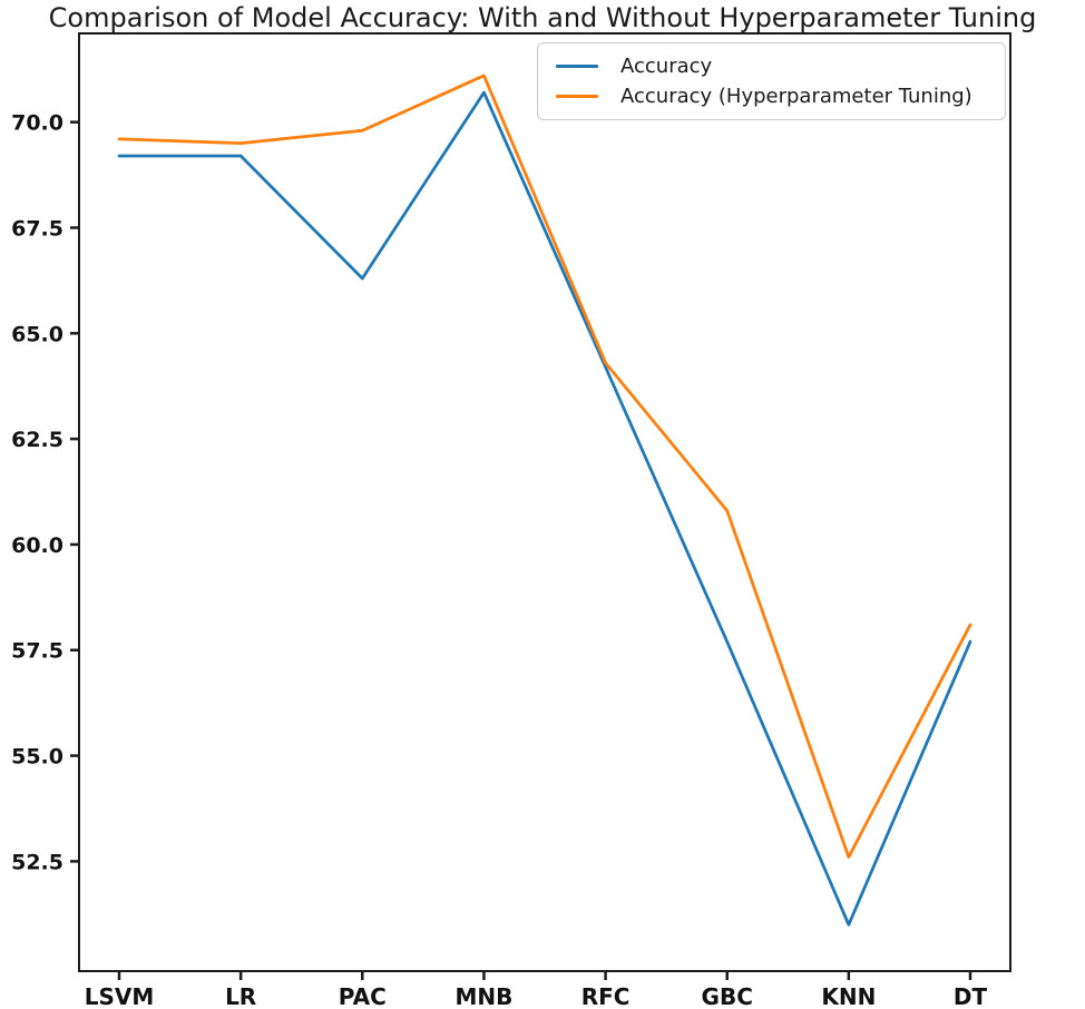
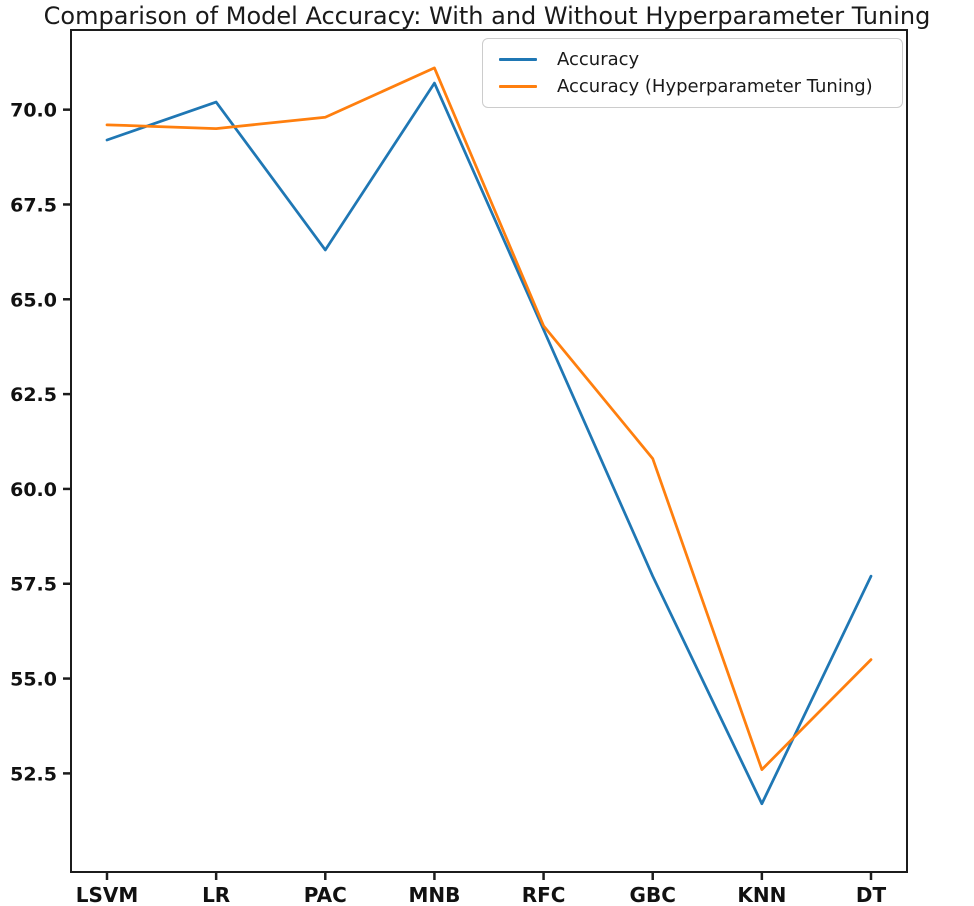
Accuracy/LR: 69.2 -> 70.2
Accuracy/KNN: 51.0 -> 51.7
Accuracy (Hyperparameter Tuning)/DT: 58.1 -> 55.5
